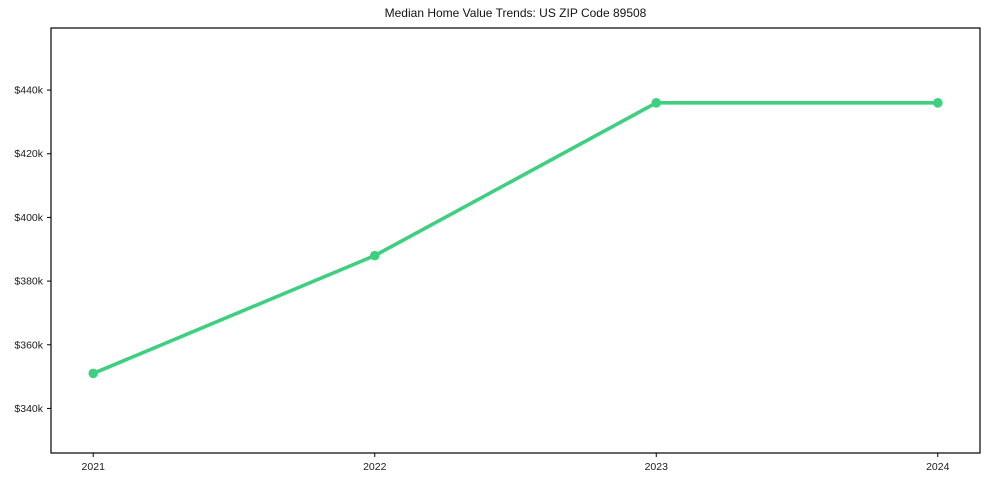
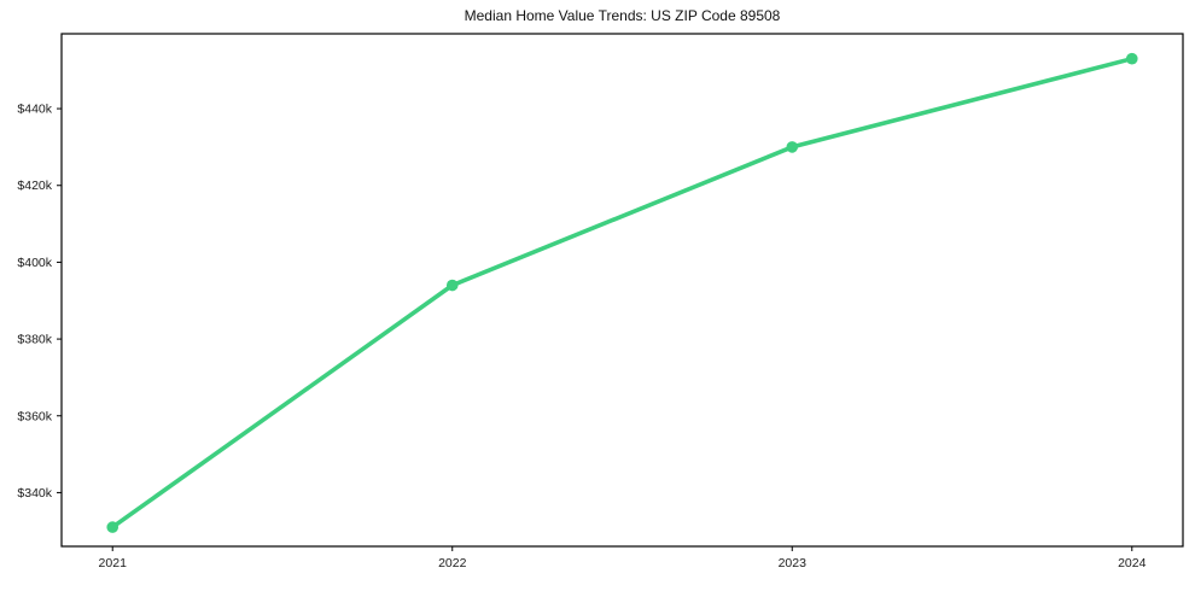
2021: $351k -> $331k
2022: $388k -> $394k
2023: $436k -> $430k
2024: $436k -> $453k
